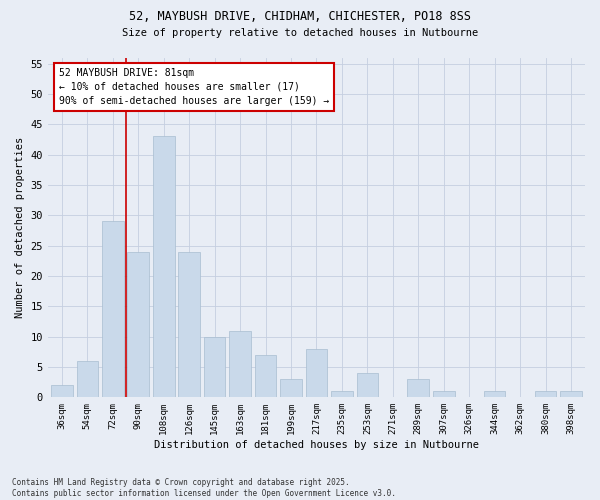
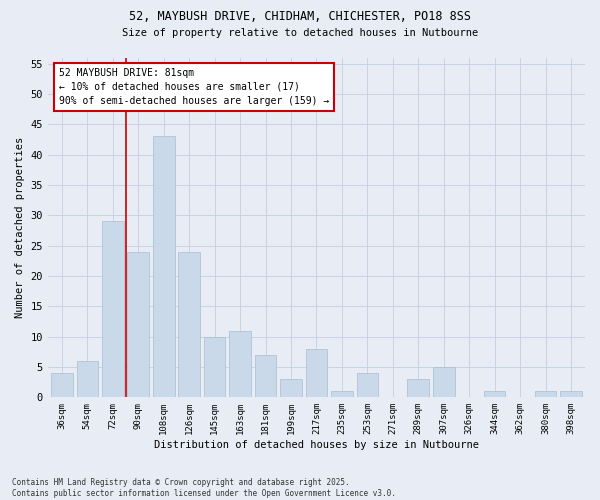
36sqm: 2 -> 4
307sqm: 1 -> 5
